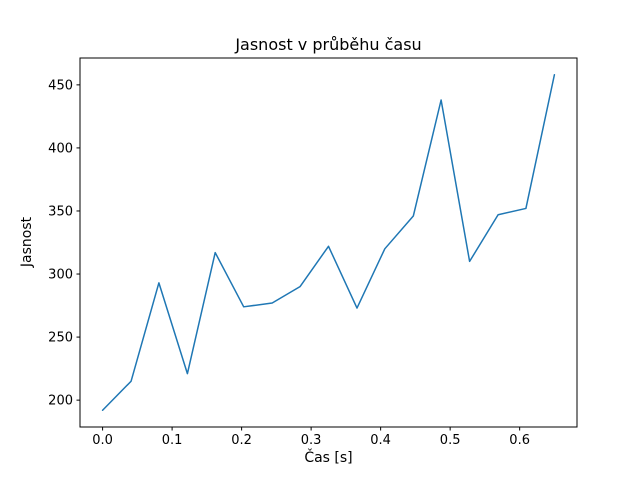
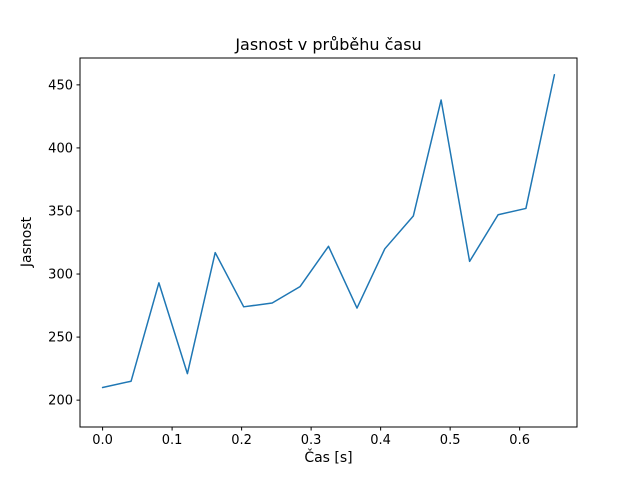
0.0: 192 -> 210
